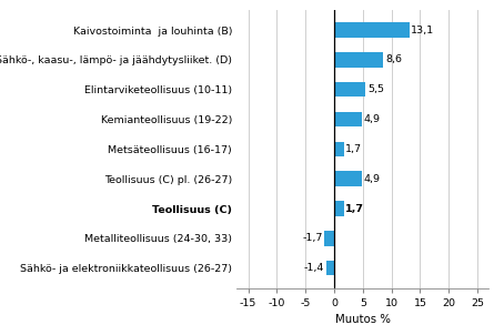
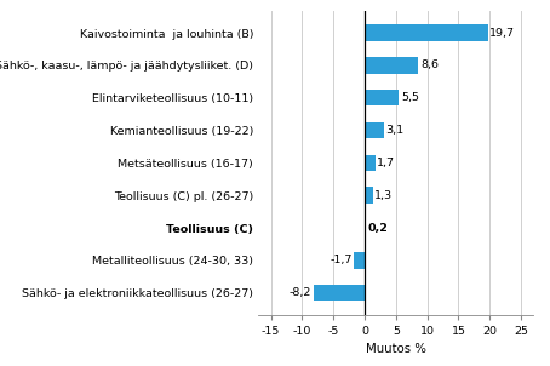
Kaivostoiminta ja louhinta (B): 13,1 -> 19,7
Kemianteollisuus (19-22): 4,9 -> 3,1
Teollisuus (C) pl. (26-27): 4,9 -> 1,3
Teollisuus (C): 1,7 -> 0,2
Sähkö- ja elektroniikkateollisuus (26-27): -1,4 -> -8,2
